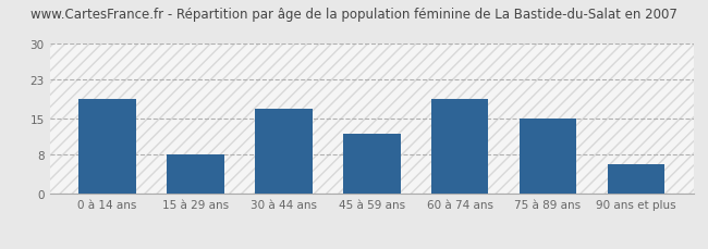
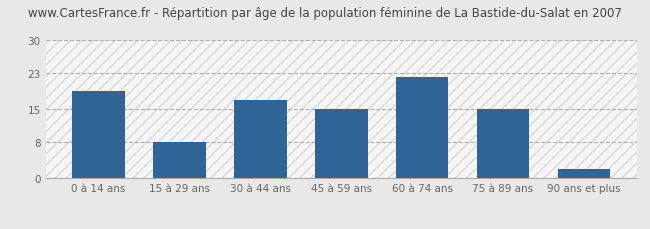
45 à 59 ans: 12 -> 15
60 à 74 ans: 19 -> 22
90 ans et plus: 6 -> 2
